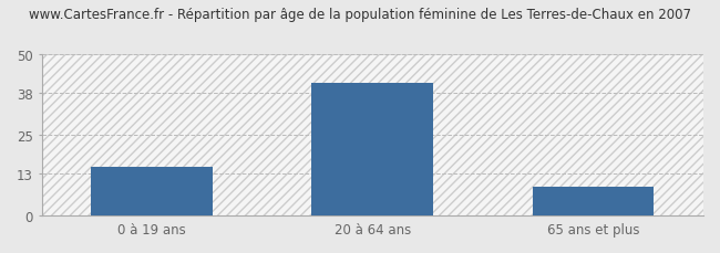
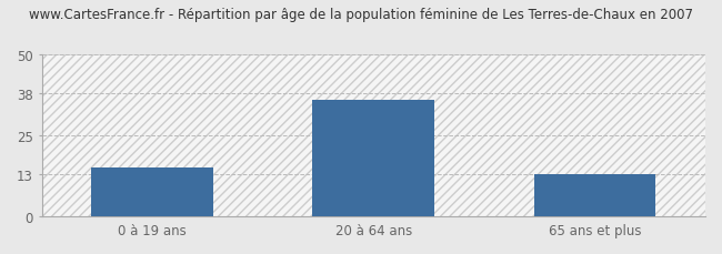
20 à 64 ans: 41 -> 36
65 ans et plus: 9 -> 13
